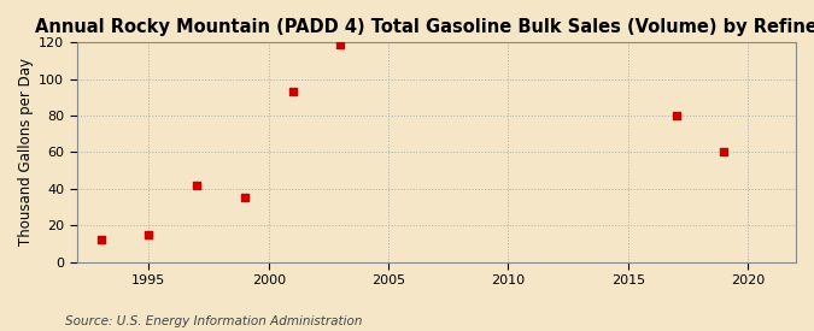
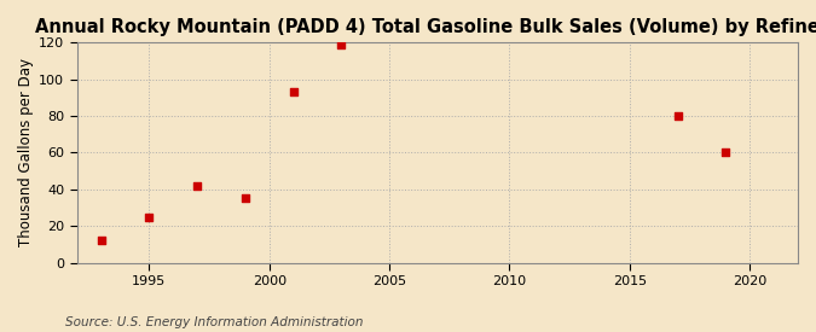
1995: 15 -> 25
